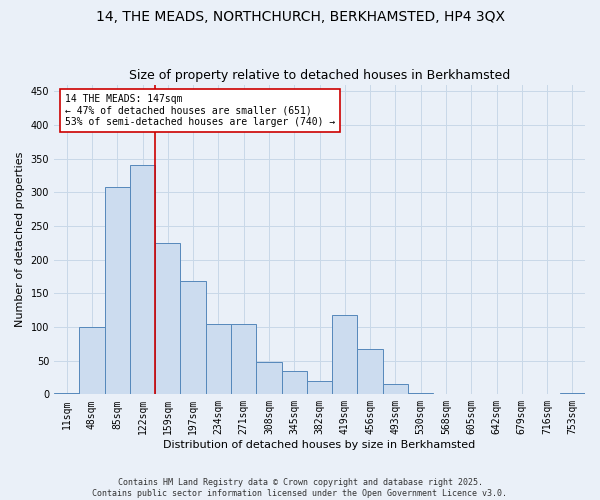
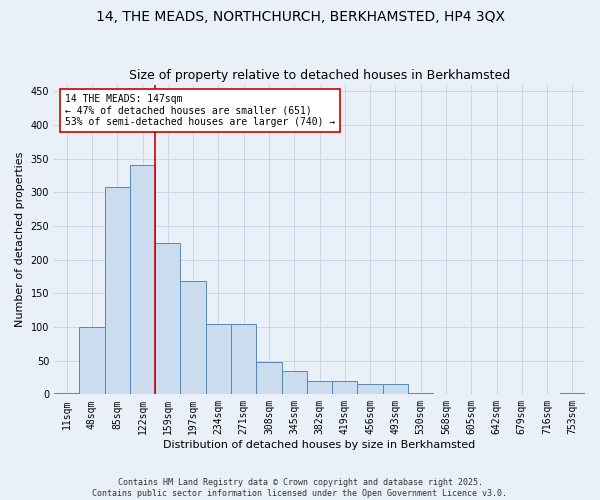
419sqm: 118 -> 20
456sqm: 68 -> 15
